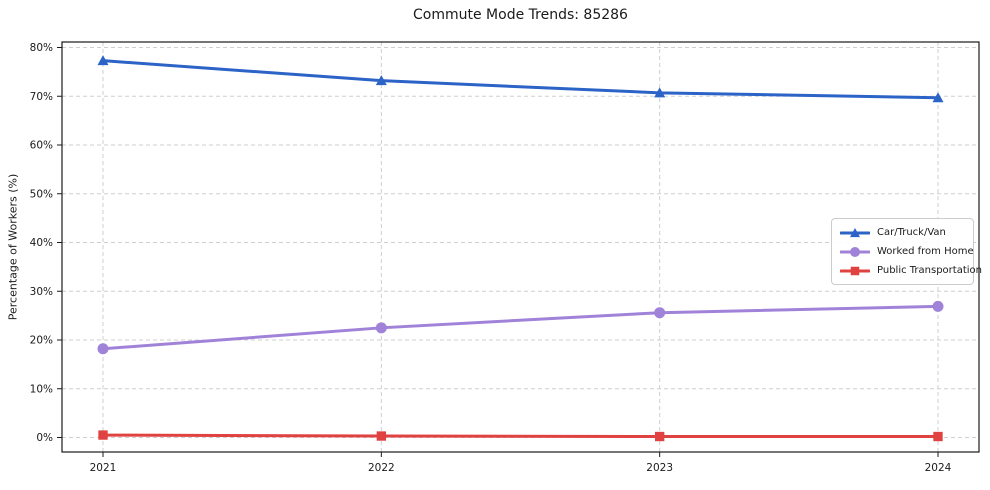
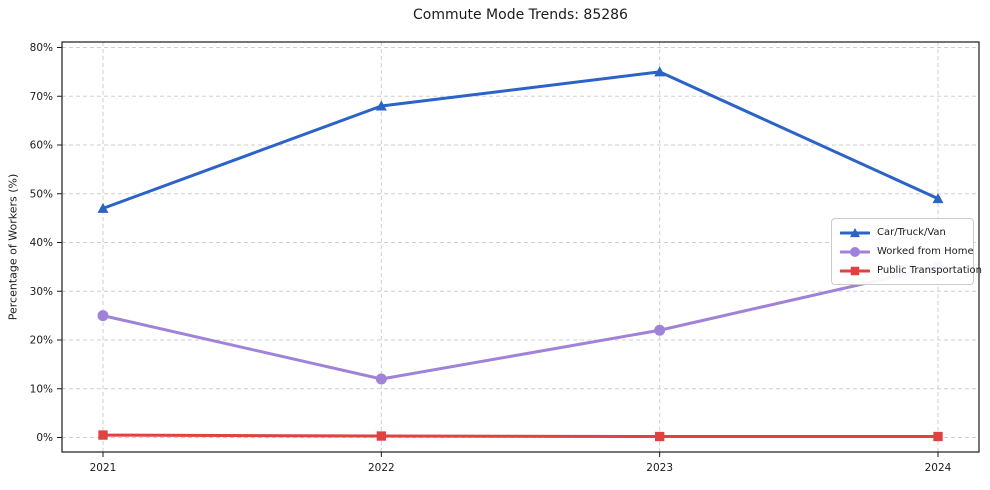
Car/Truck/Van/2021: 77% -> 47%
Worked from Home/2021: 18% -> 25%
Car/Truck/Van/2022: 73% -> 68%
Worked from Home/2022: 22% -> 12%
Car/Truck/Van/2023: 71% -> 75%
Worked from Home/2023: 26% -> 22%
Car/Truck/Van/2024: 70% -> 49%
Worked from Home/2024: 27% -> 35%
